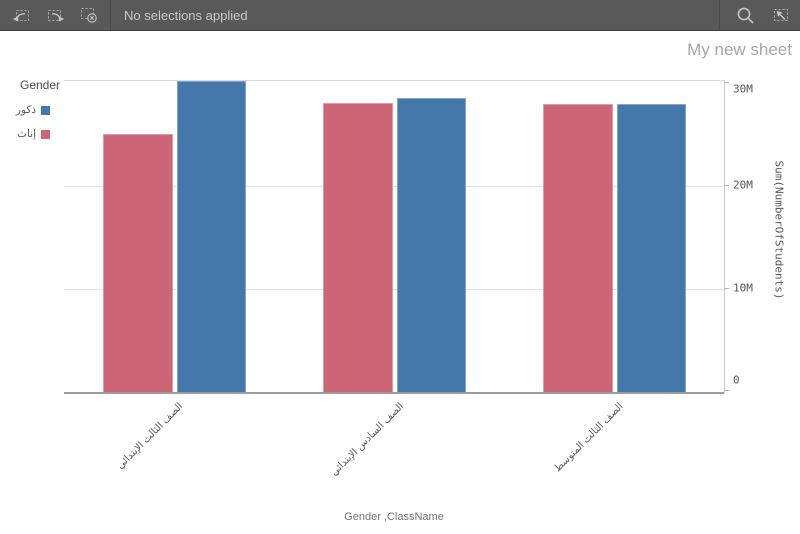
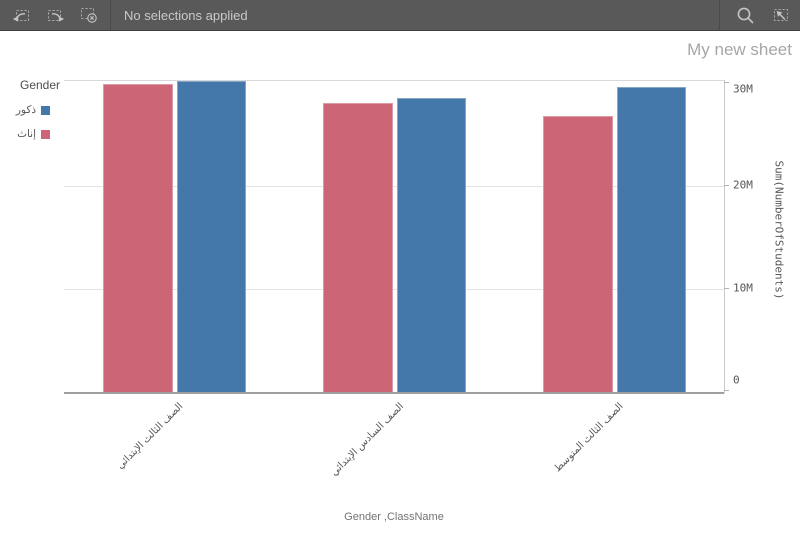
إناث/الصف الثالث الإبتدائي: 25M -> 30M
إناث/الصف الثالث المتوسط: 28M -> 27M
ذكور/الصف الثالث المتوسط: 28M -> 30M
